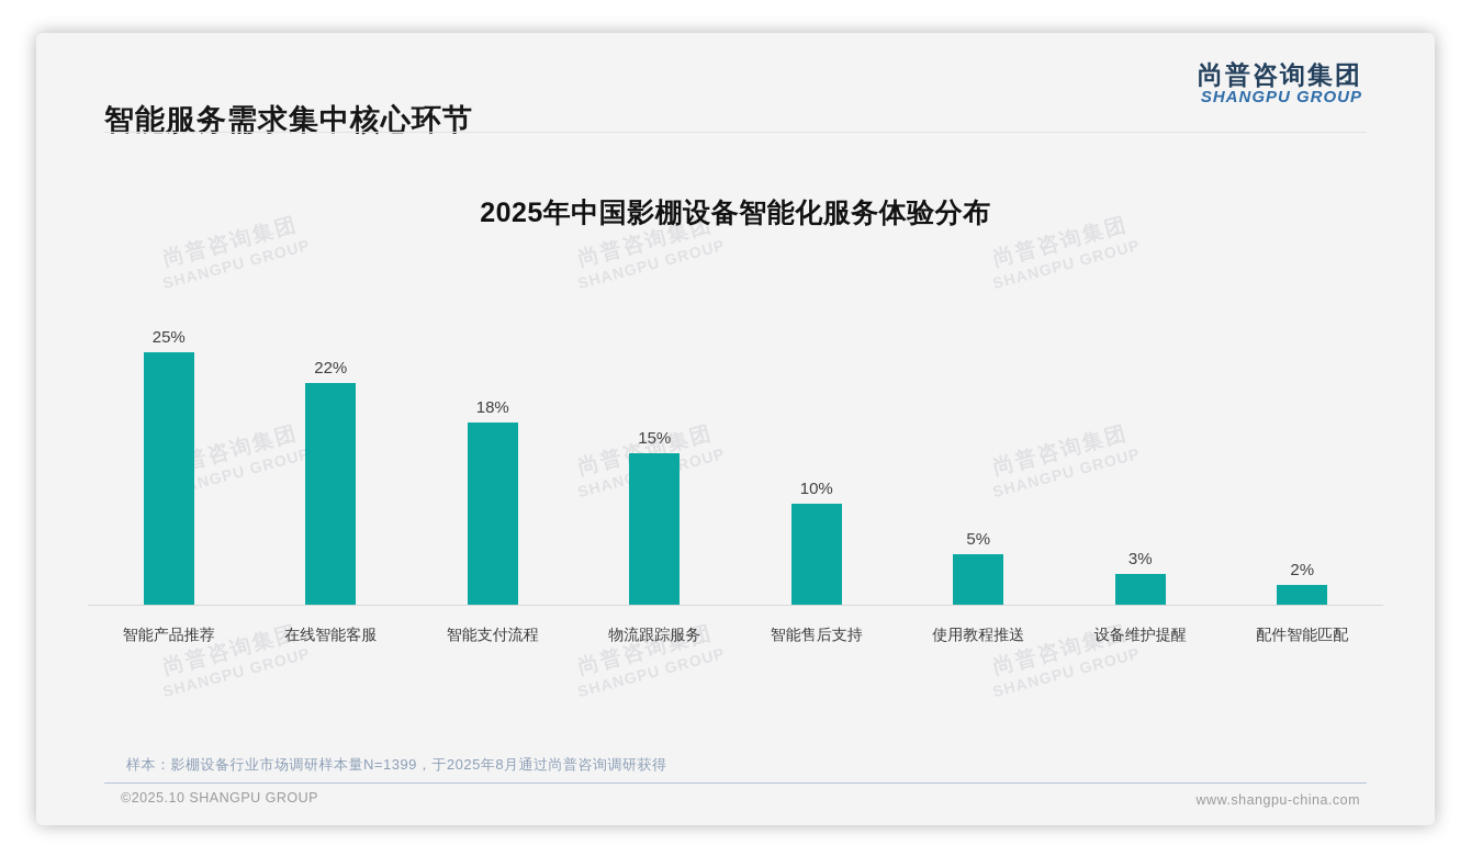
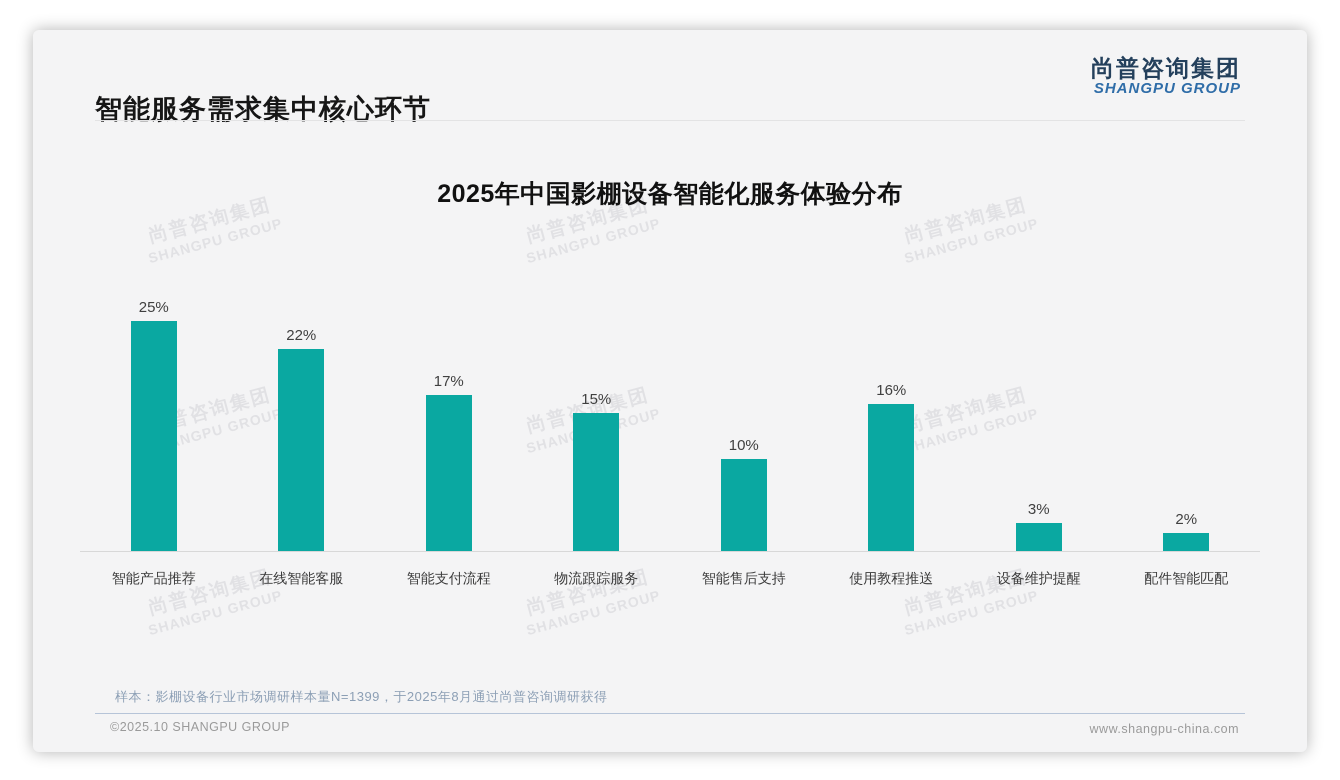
智能支付流程: 18% -> 17%
使用教程推送: 5% -> 16%
